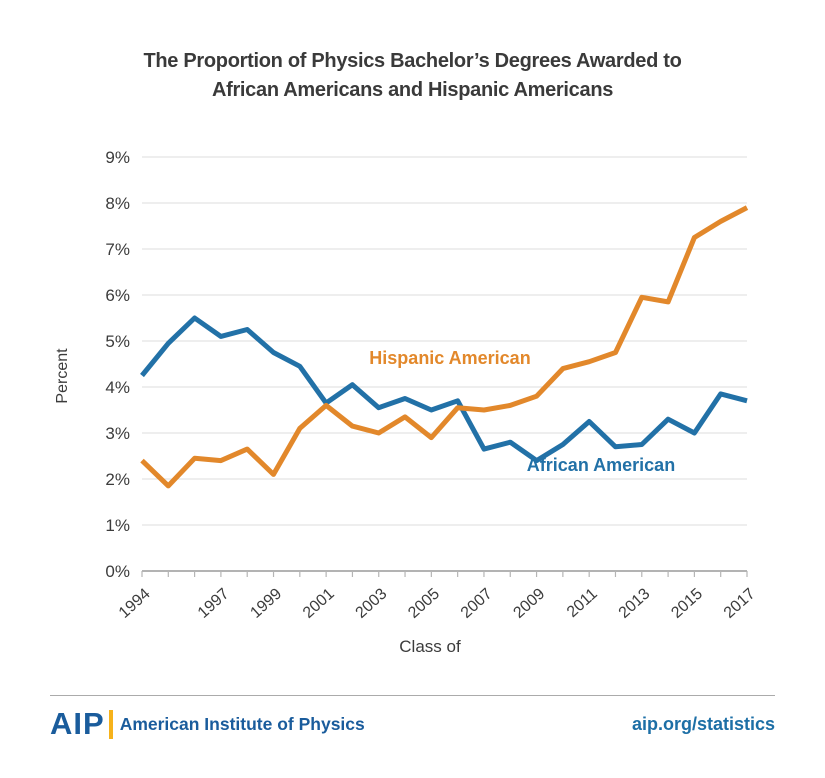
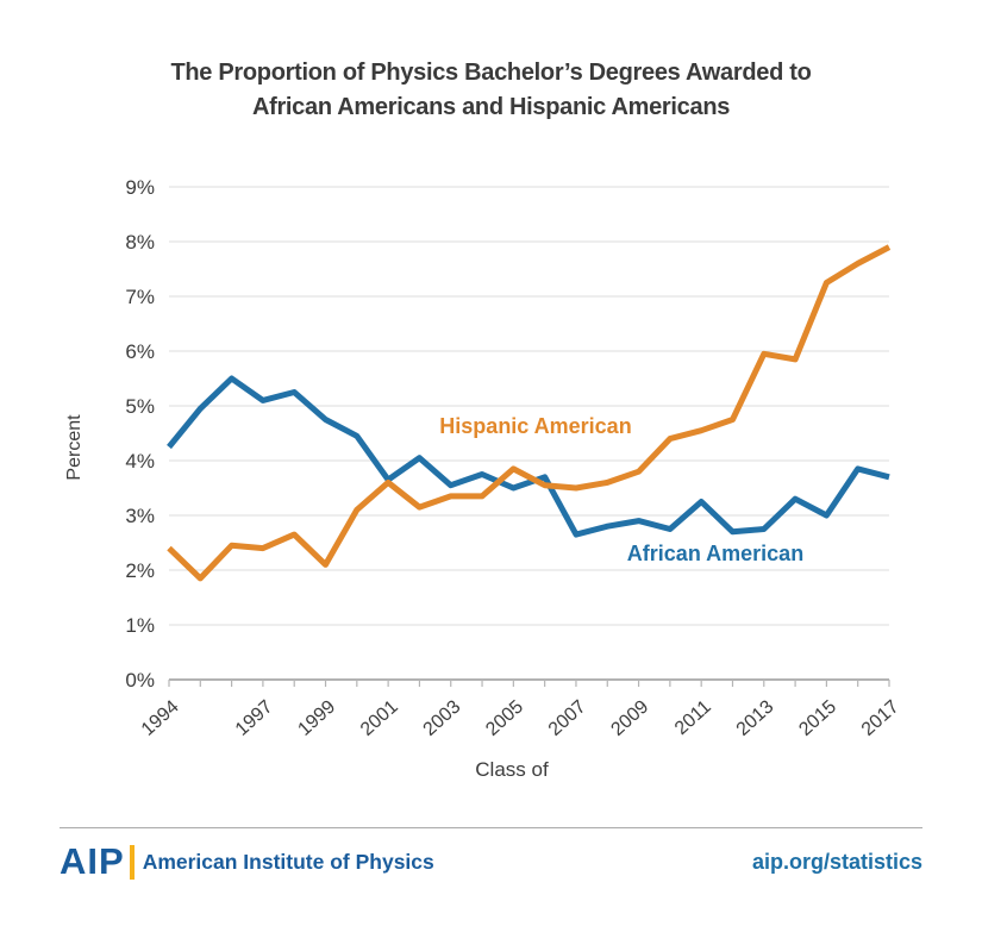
Hispanic American/2003: 3.0% -> 3.4%
Hispanic American/2005: 2.9% -> 3.9%
African American/2009: 2.4% -> 2.9%
